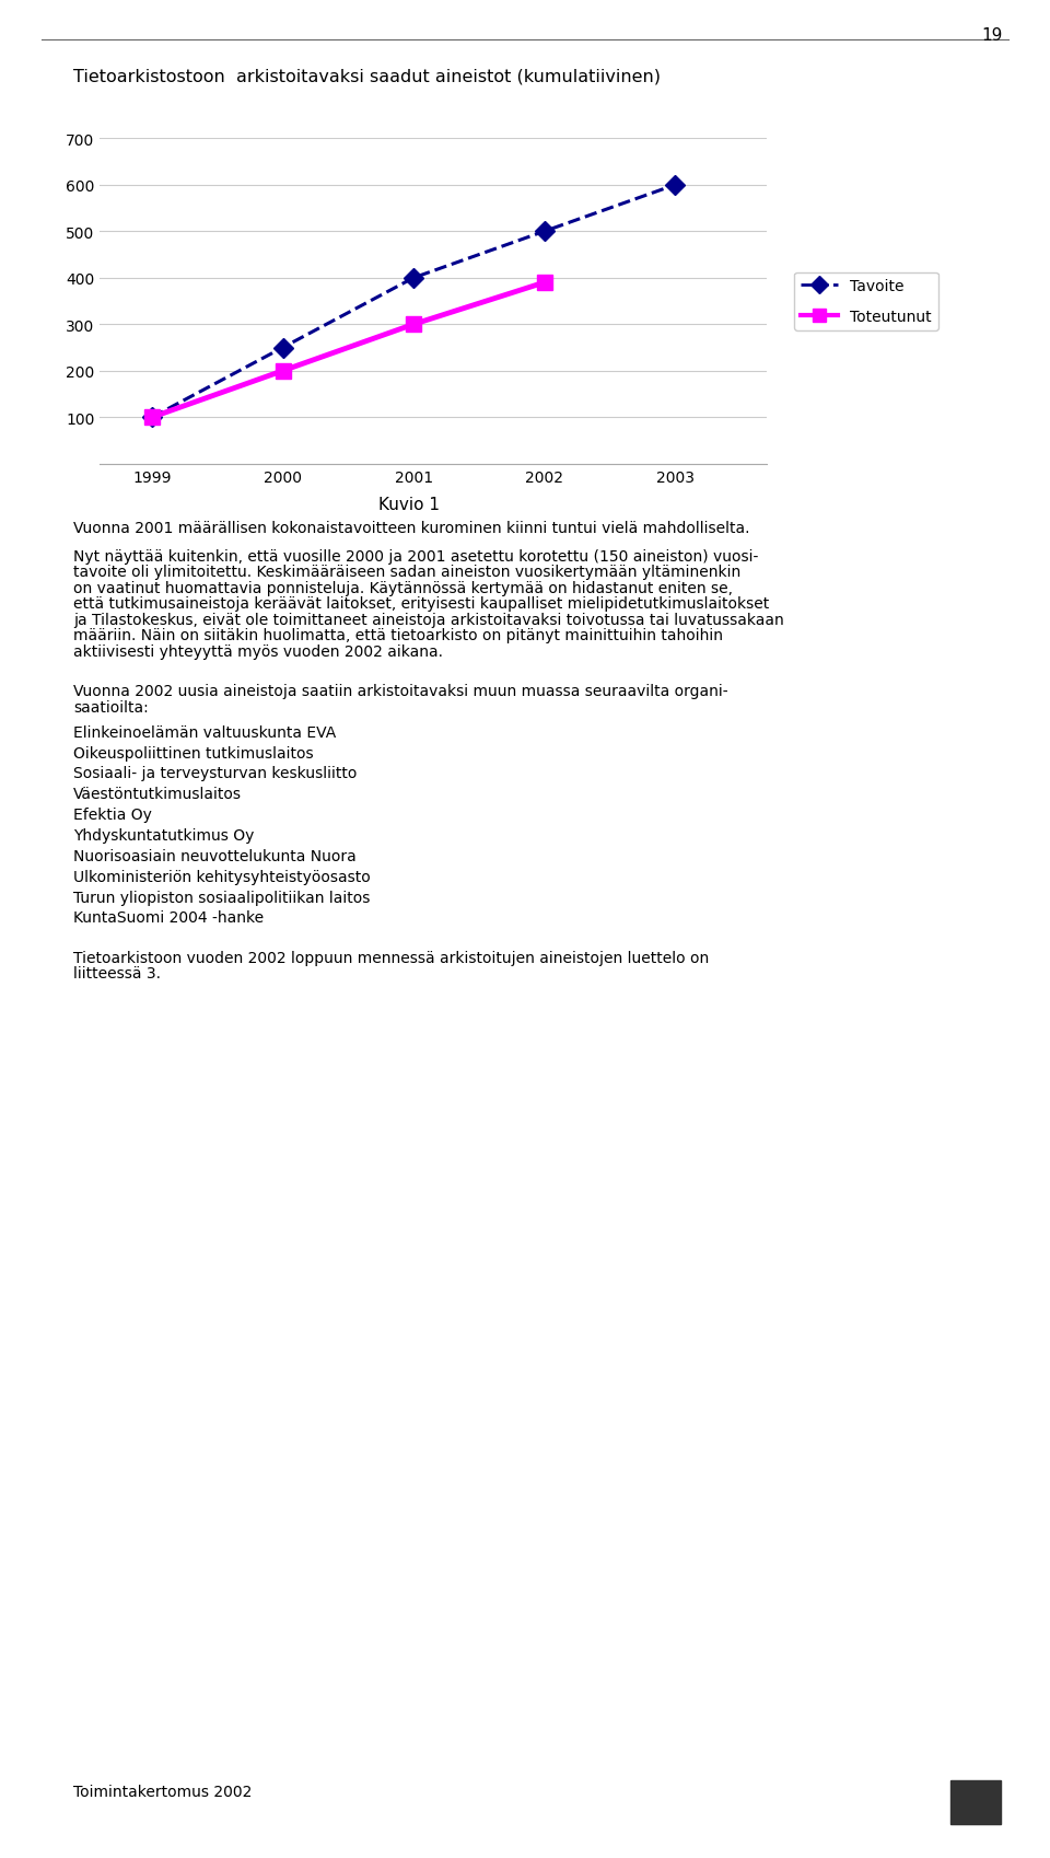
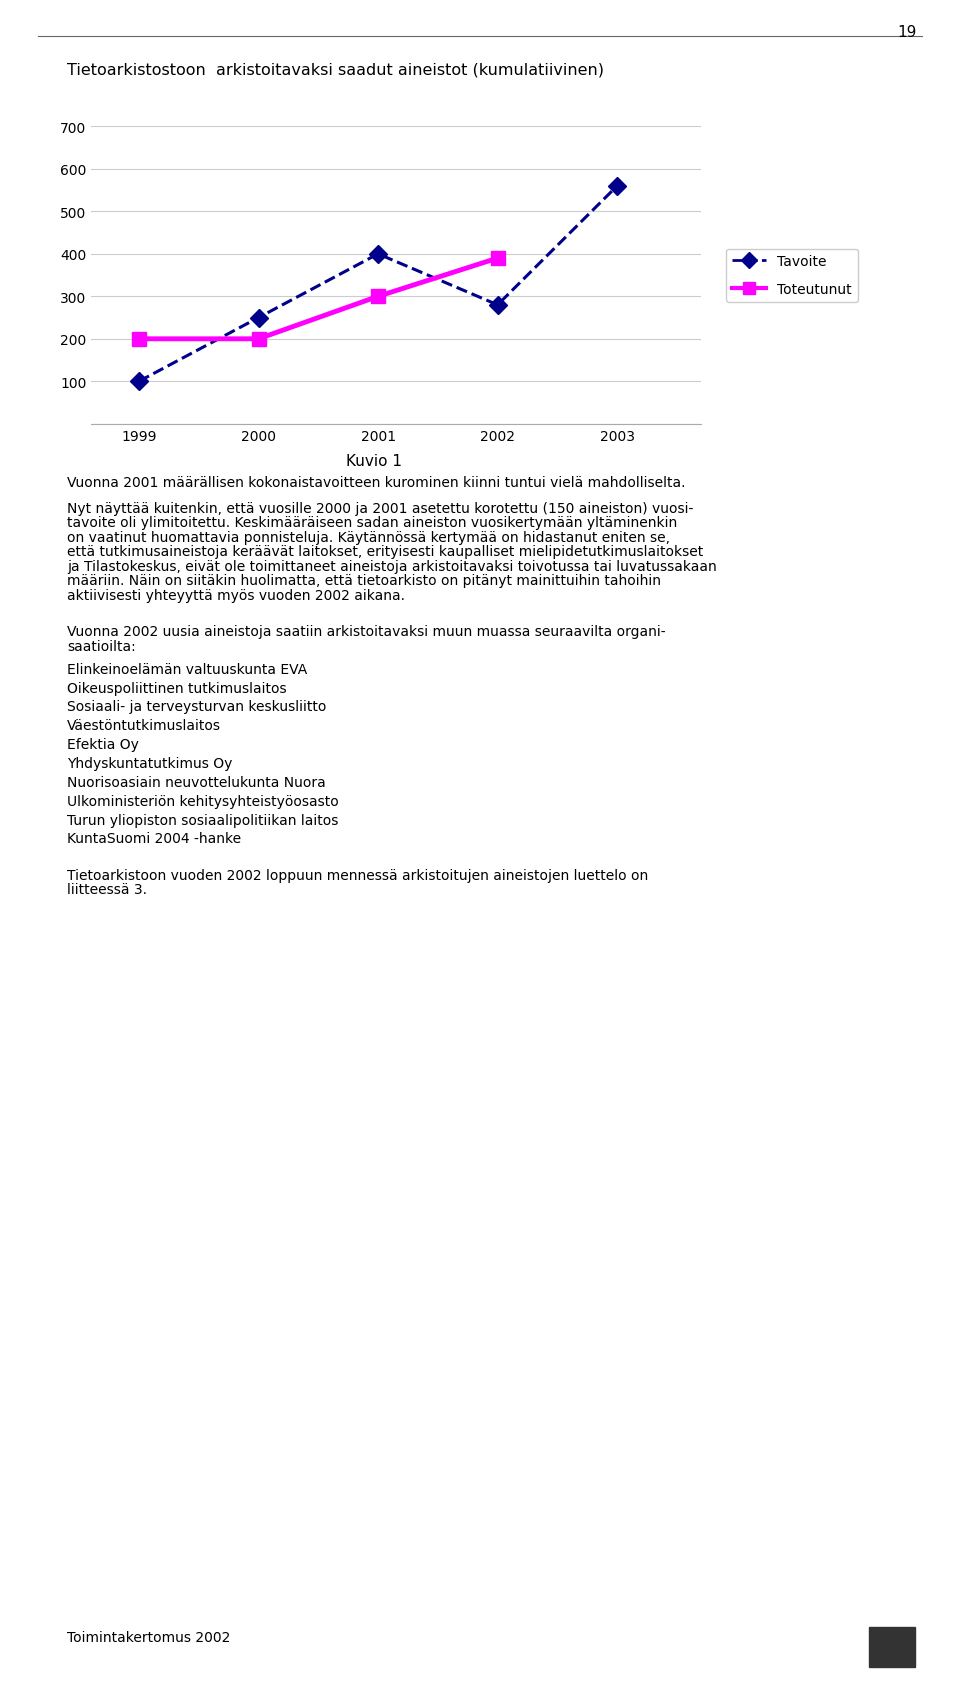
Toteutunut/1999: 100 -> 200
Tavoite/2002: 500 -> 280
Tavoite/2003: 600 -> 560
